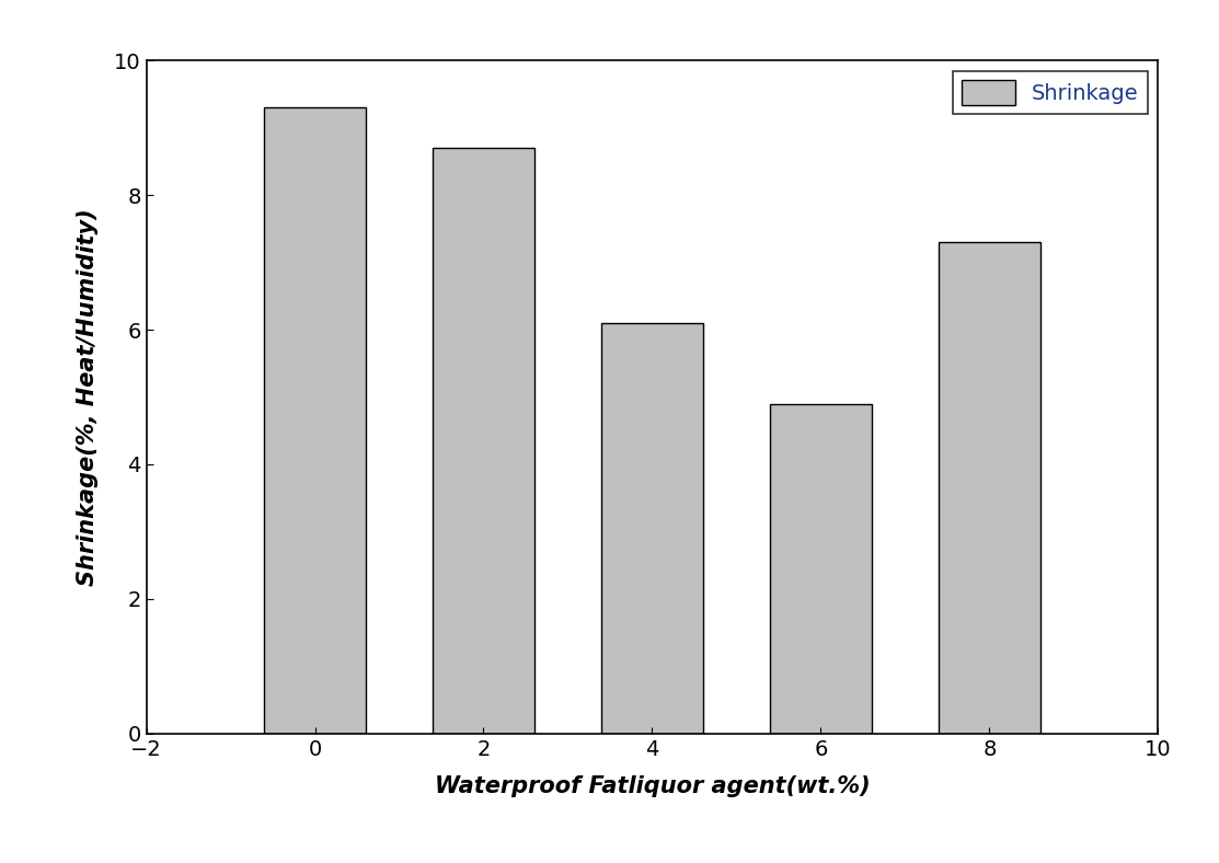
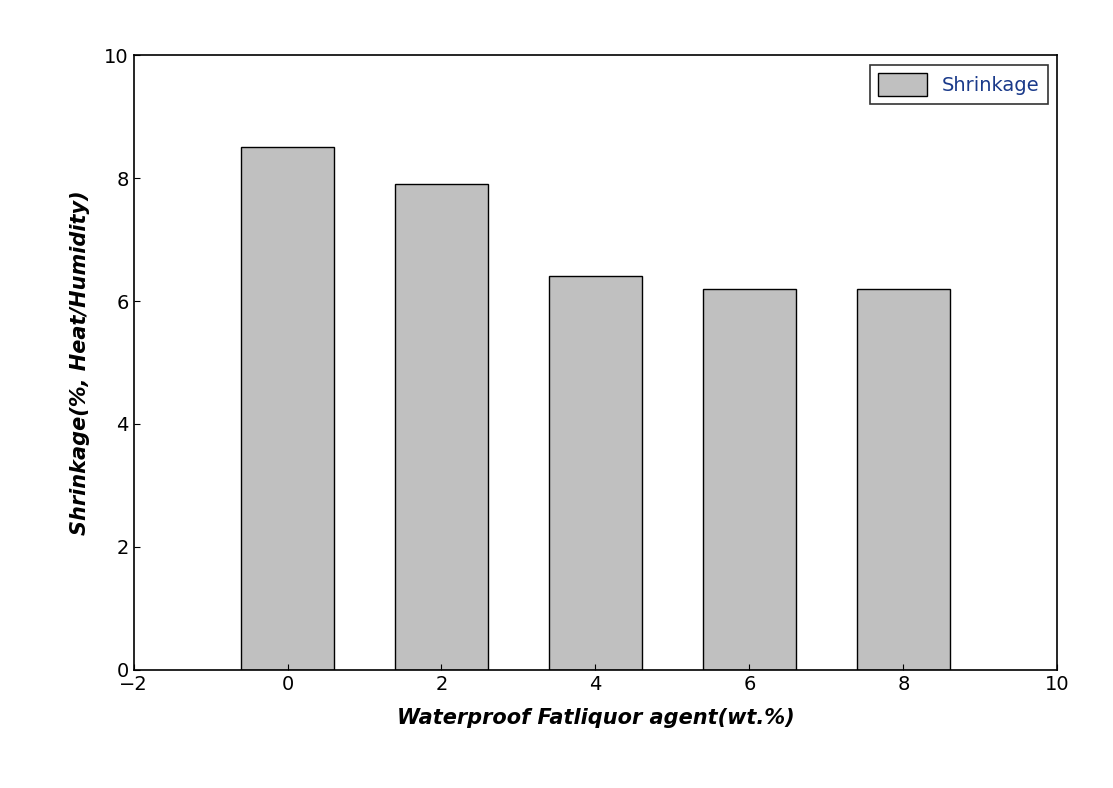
0: 9.3 -> 8.5
2: 8.7 -> 7.9
4: 6.1 -> 6.4
6: 4.9 -> 6.2
8: 7.3 -> 6.2
